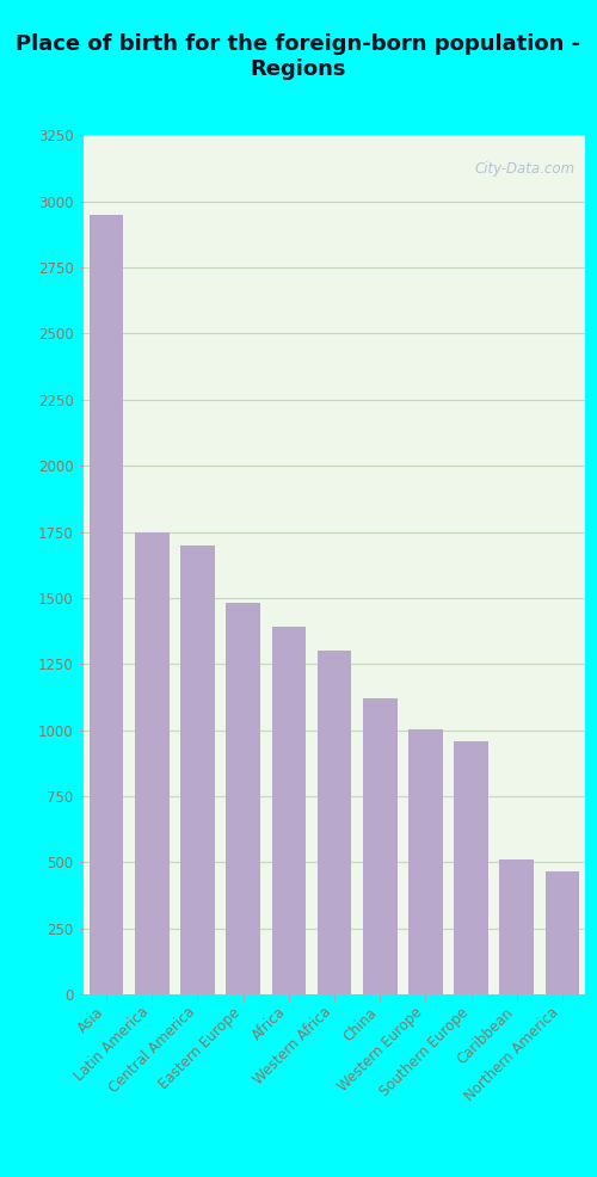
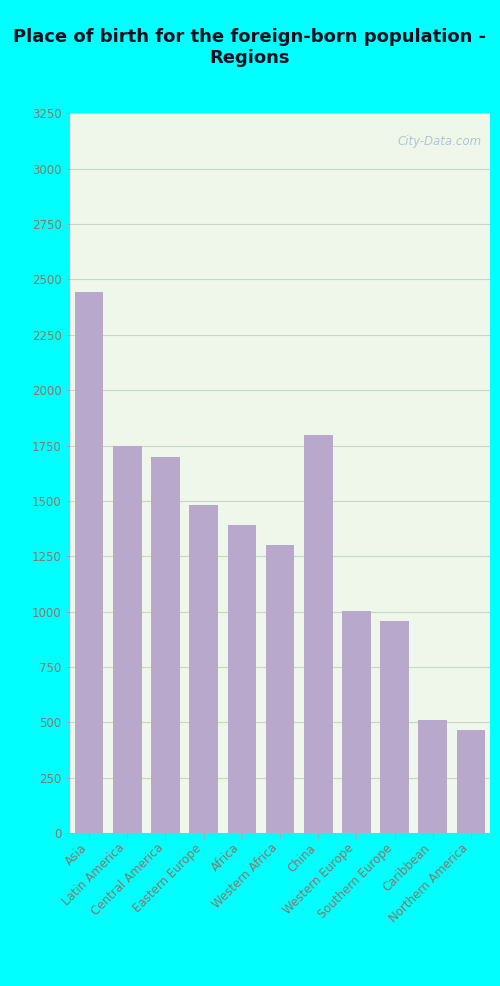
Asia: 2950 -> 2445
China: 1120 -> 1800
